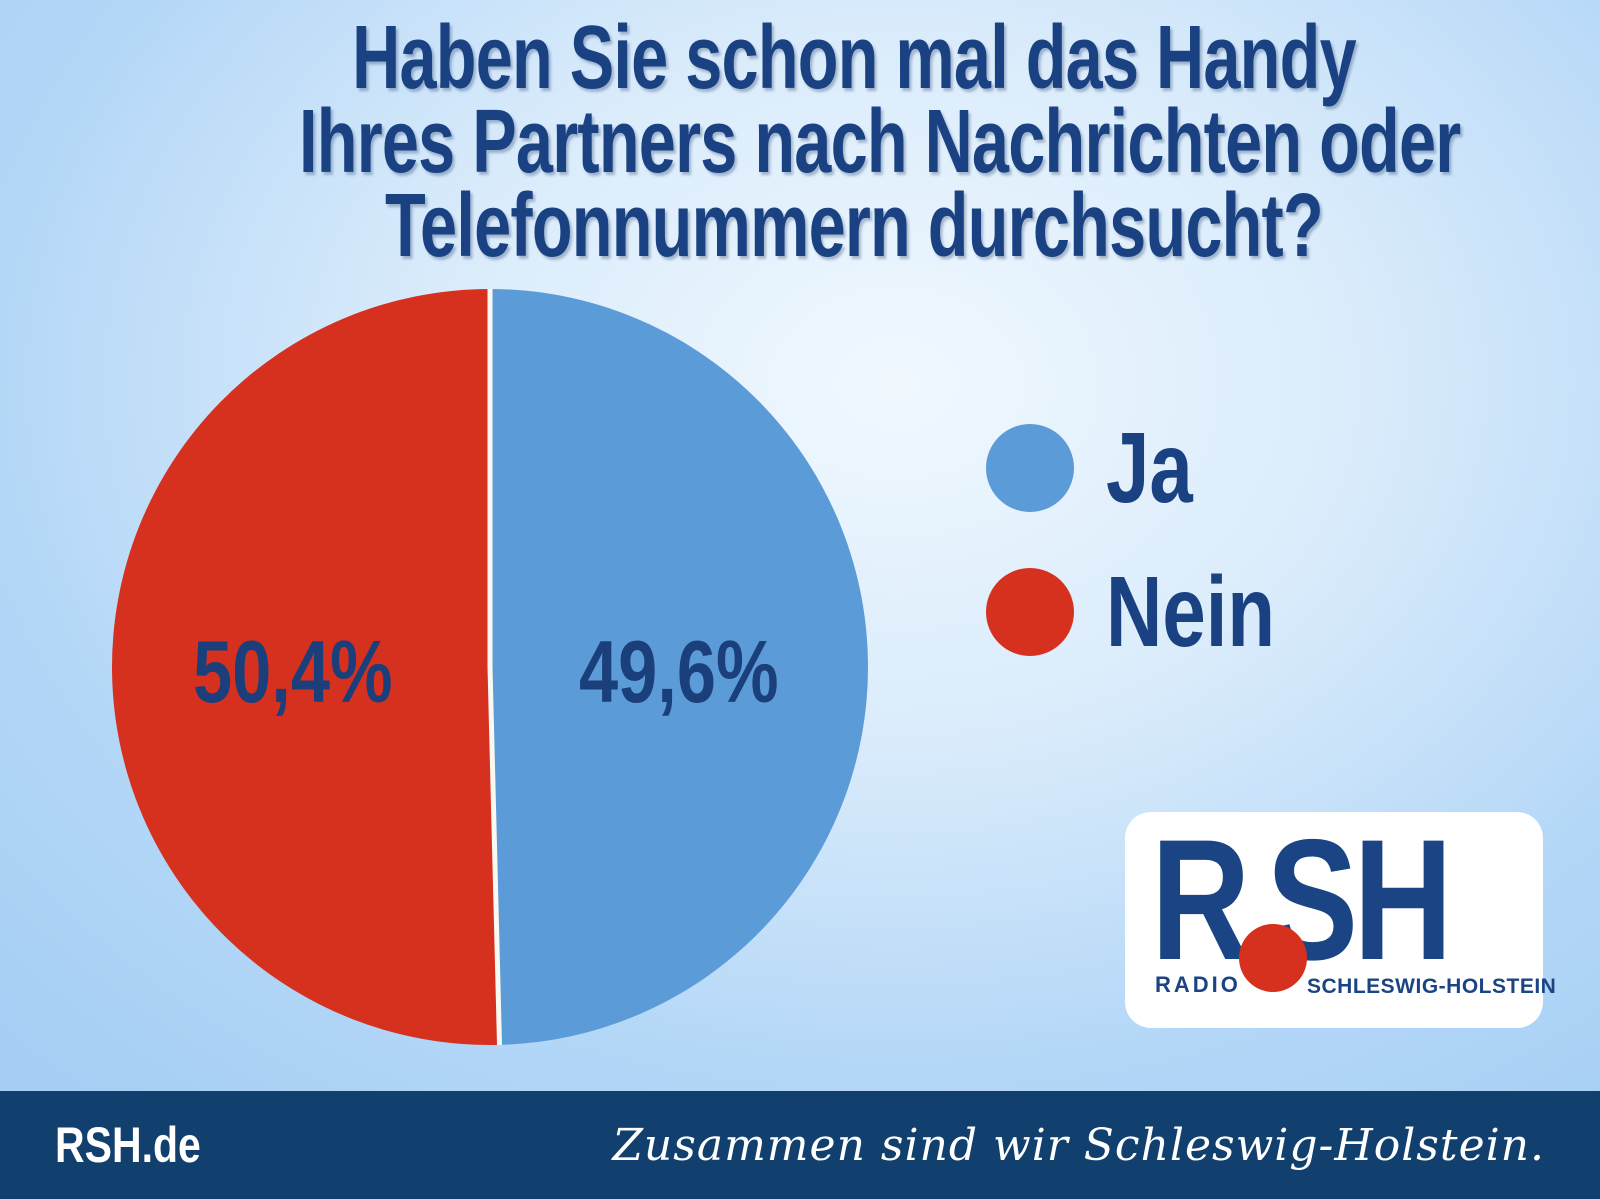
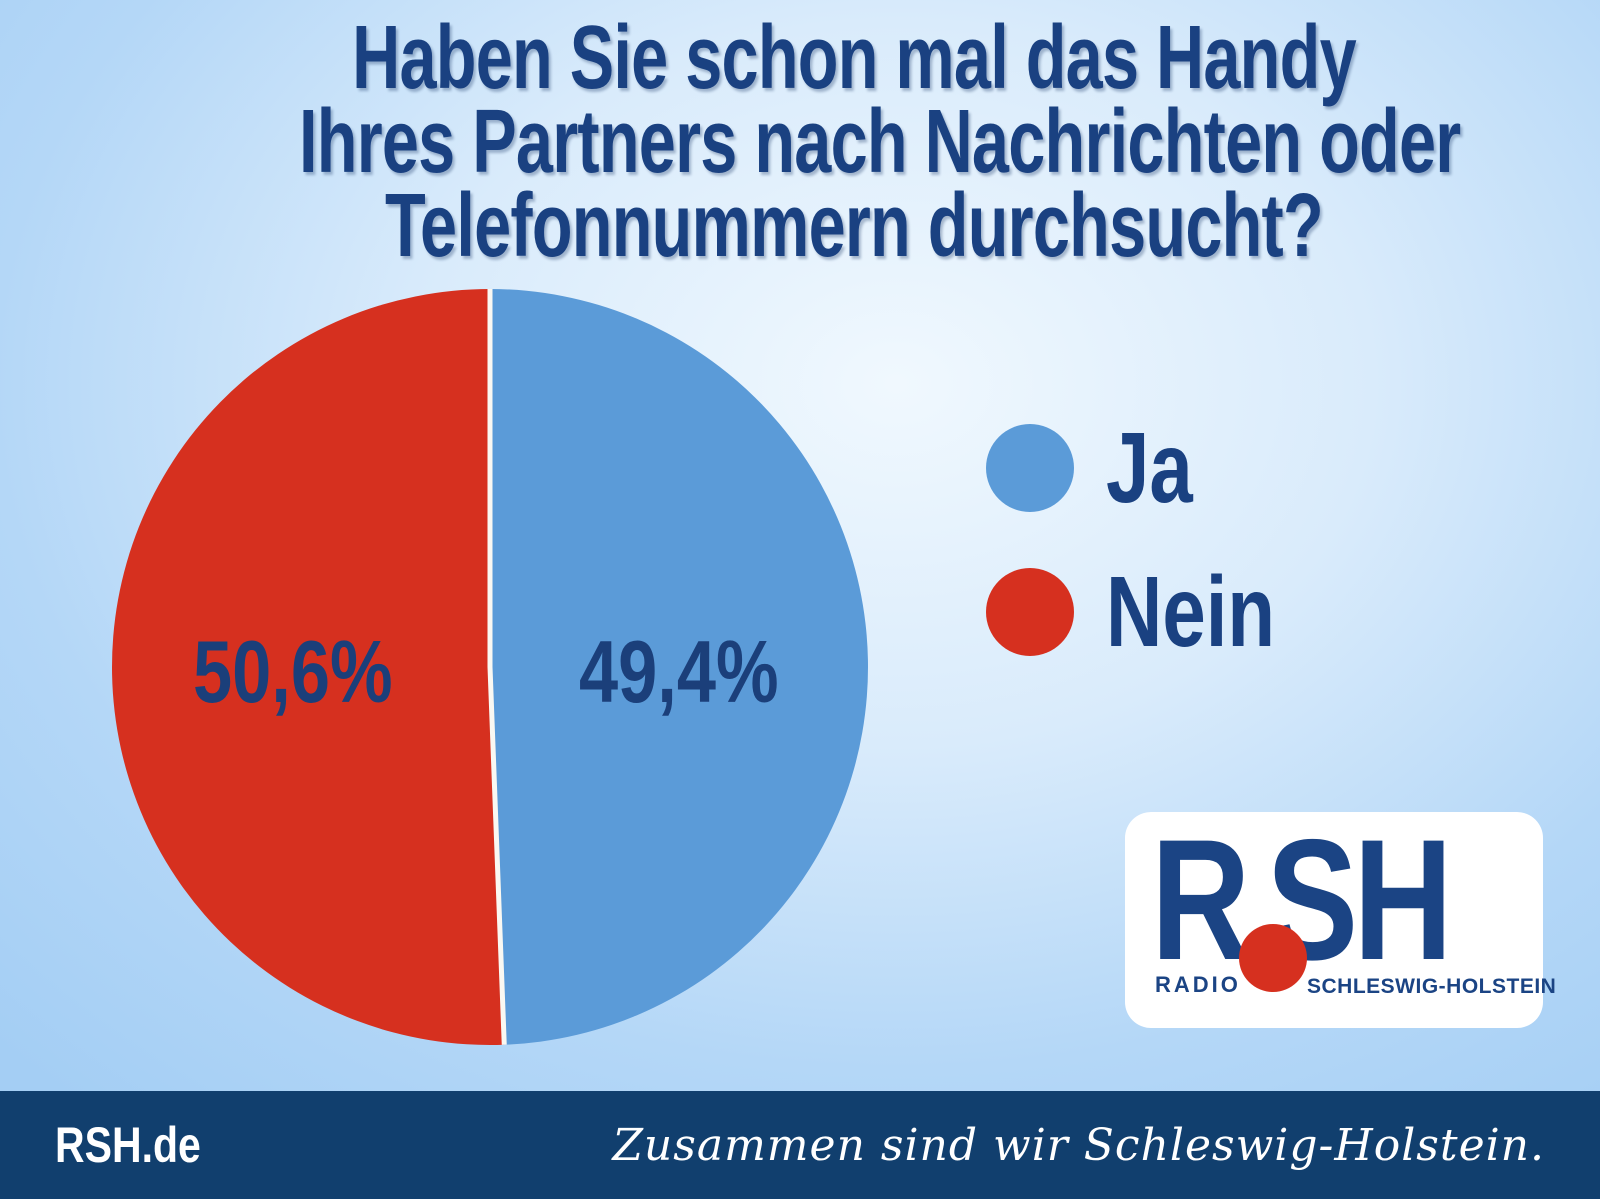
Ja: 49,6% -> 49,4%
Nein: 50,4% -> 50,6%
